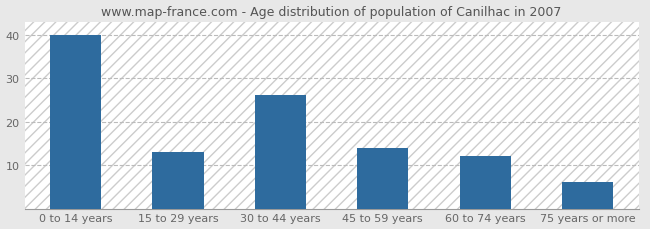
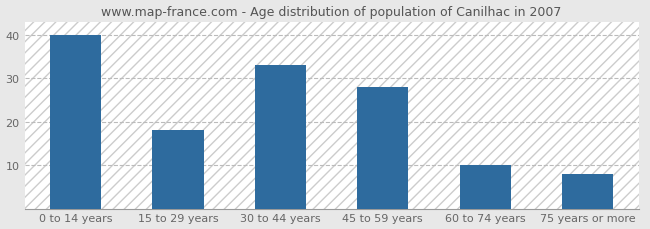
15 to 29 years: 13 -> 18
30 to 44 years: 26 -> 33
45 to 59 years: 14 -> 28
60 to 74 years: 12 -> 10
75 years or more: 6 -> 8
